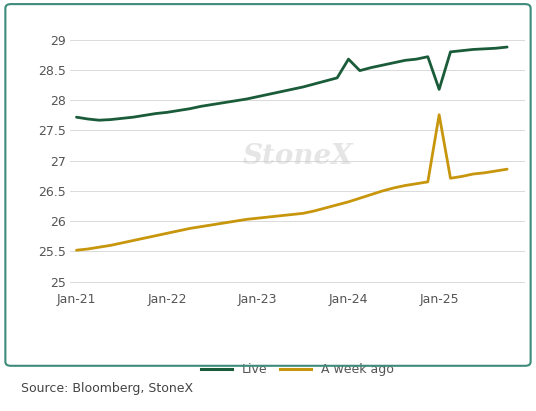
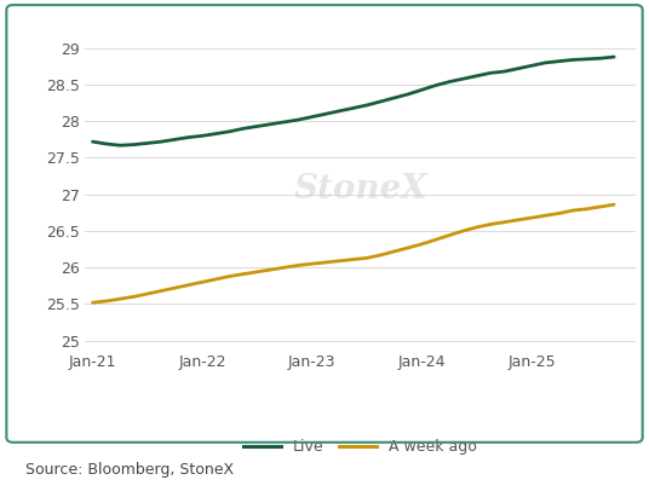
Live/Jan-24: 28.68 -> 28.43
Live/Jan-25: 28.18 -> 28.76
A week ago/Jan-25: 27.76 -> 26.68
